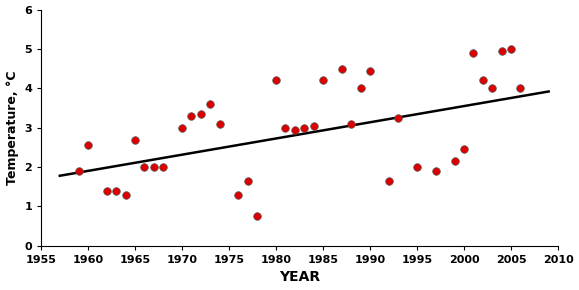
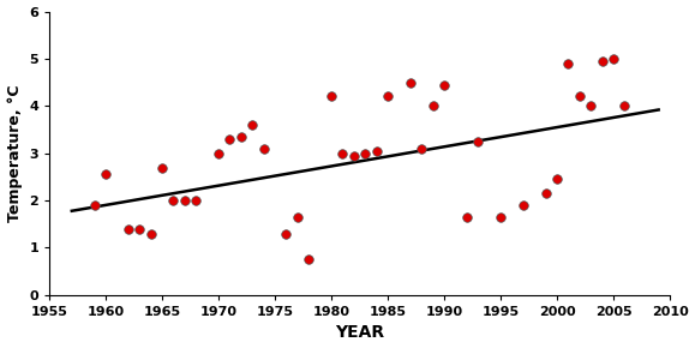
1995: 2.00 -> 1.65
